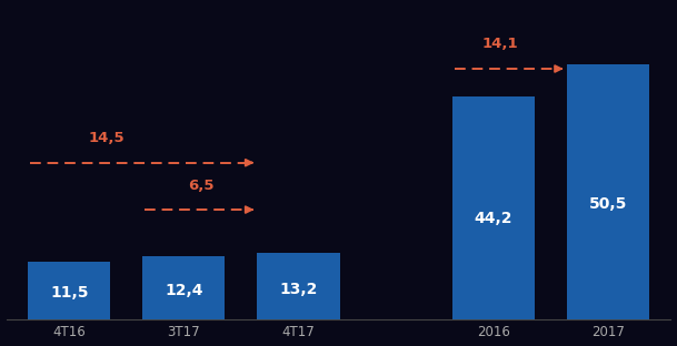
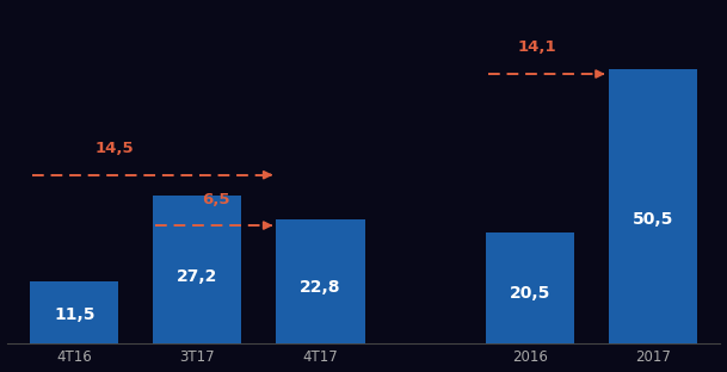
3T17: 12,4 -> 27,2
4T17: 13,2 -> 22,8
2016: 44,2 -> 20,5
